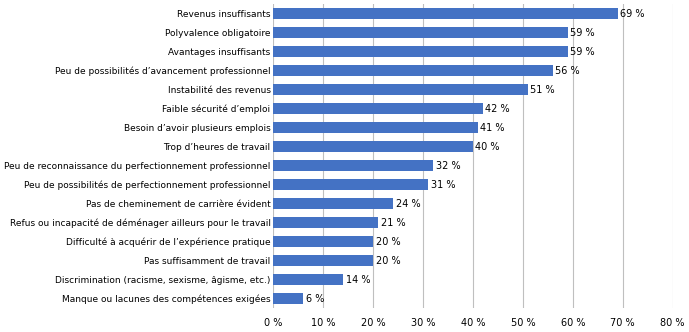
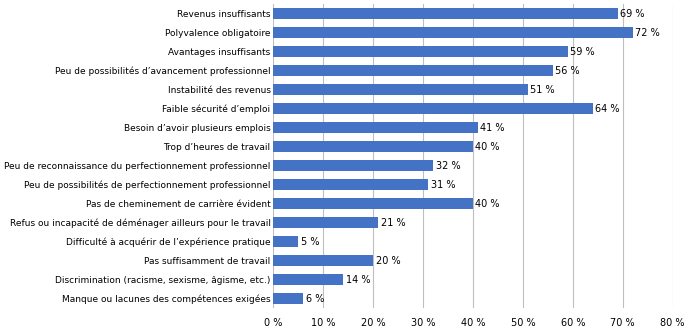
Polyvalence obligatoire: 59 -> 72
Faible sécurité d’emploi: 42 -> 64
Pas de cheminement de carrière évident: 24 -> 40
Difficulté à acquérir de l’expérience pratique: 20 -> 5
